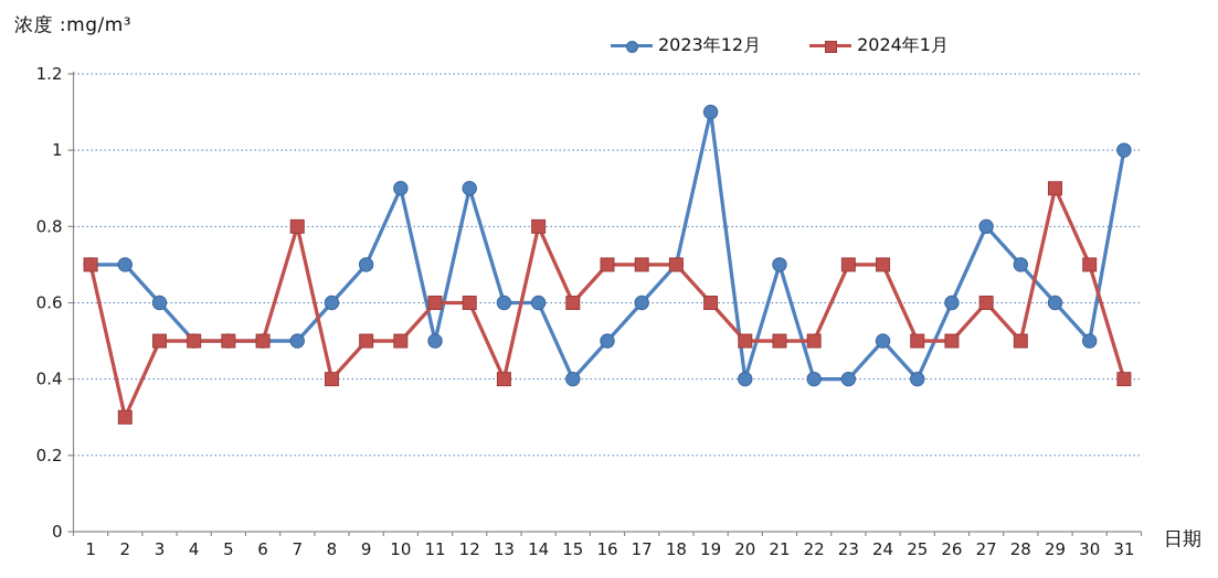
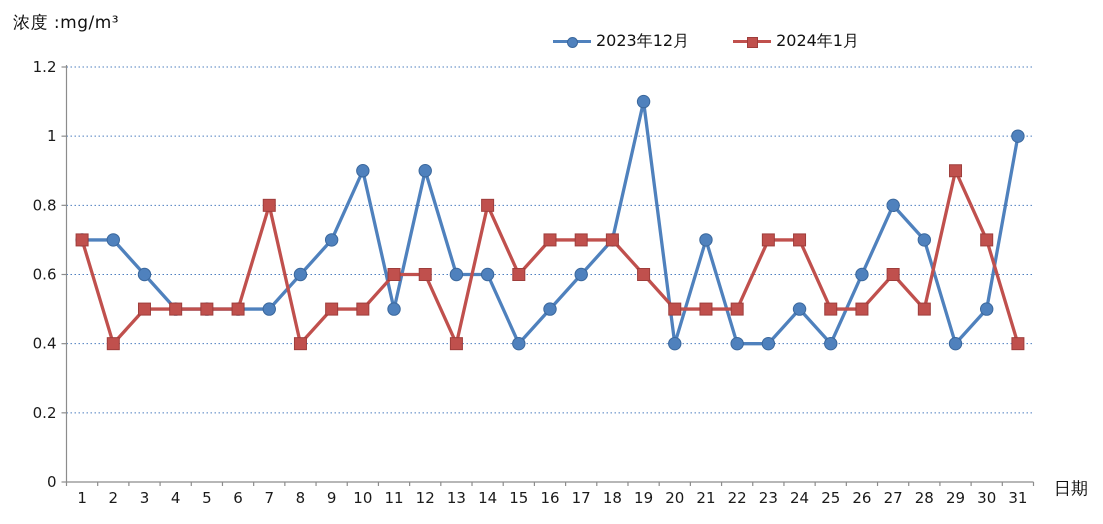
2024年1月/2: 0.3 -> 0.4
2023年12月/29: 0.6 -> 0.4
